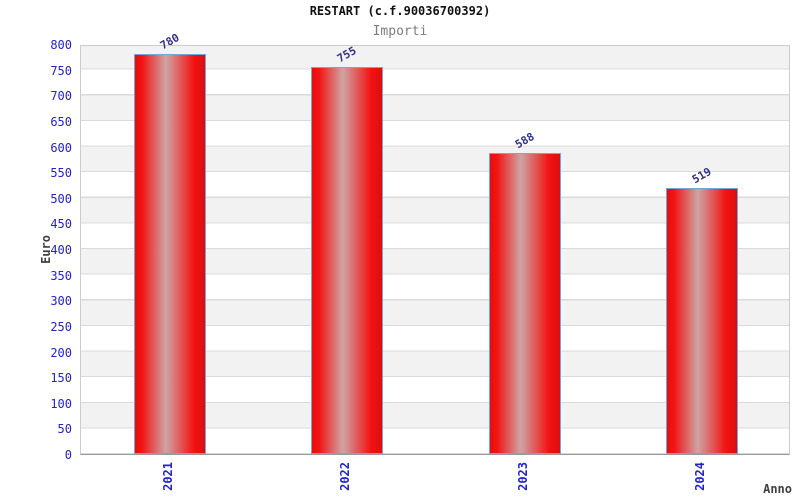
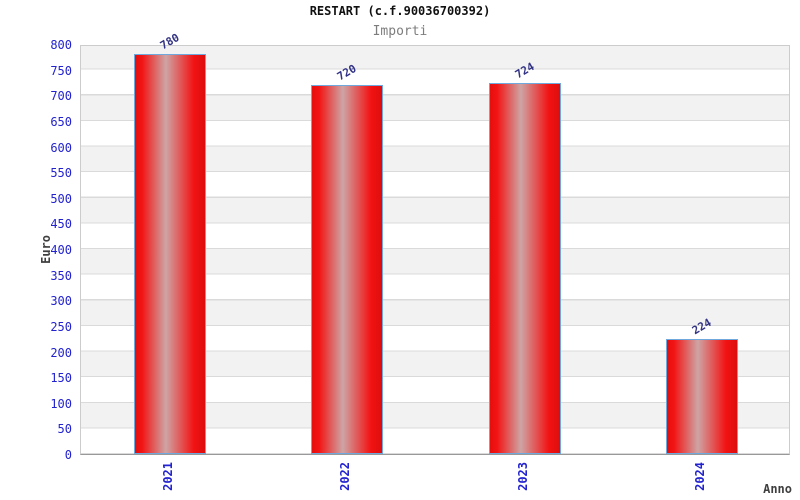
2022: 755 -> 720
2023: 588 -> 724
2024: 519 -> 224
